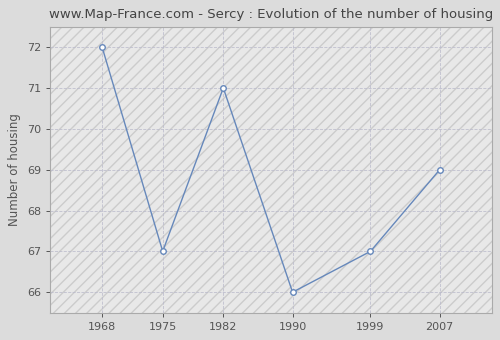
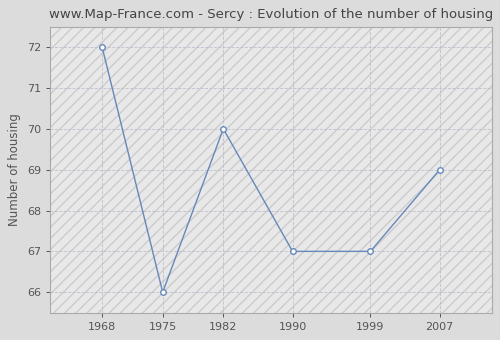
1975: 67 -> 66
1982: 71 -> 70
1990: 66 -> 67
